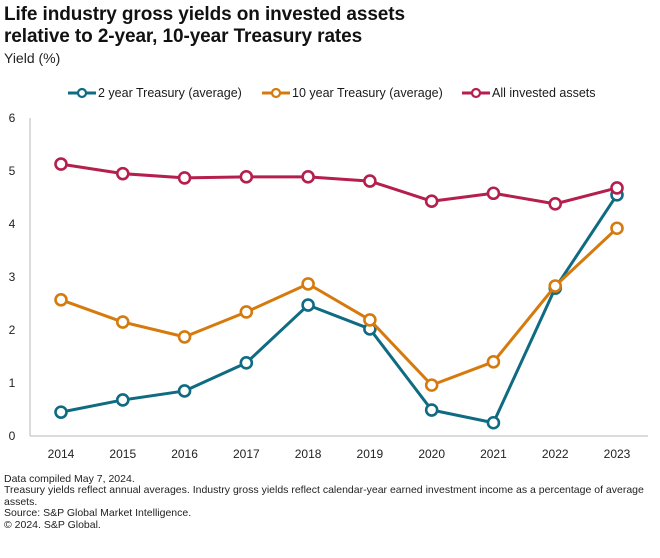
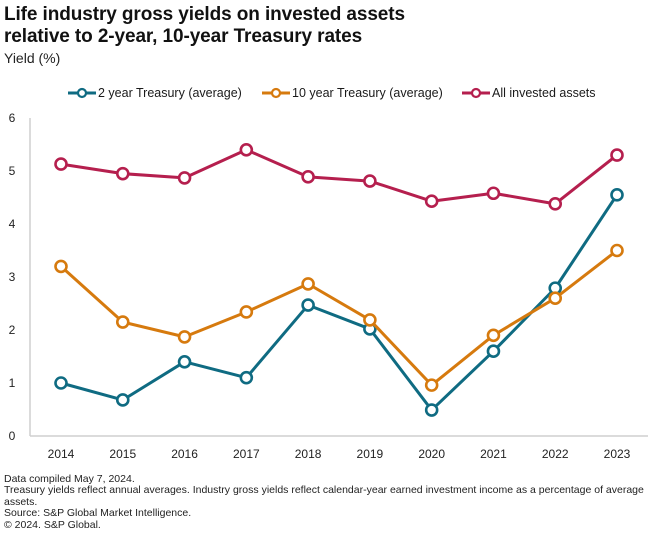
2 year Treasury (average)/2014: 0.5 -> 1.0
10 year Treasury (average)/2014: 2.6 -> 3.2
2 year Treasury (average)/2016: 0.8 -> 1.4
2 year Treasury (average)/2017: 1.4 -> 1.1
All invested assets/2017: 4.9 -> 5.4
2 year Treasury (average)/2021: 0.2 -> 1.6
10 year Treasury (average)/2021: 1.4 -> 1.9
10 year Treasury (average)/2022: 2.8 -> 2.6
10 year Treasury (average)/2023: 3.9 -> 3.5
All invested assets/2023: 4.7 -> 5.3
